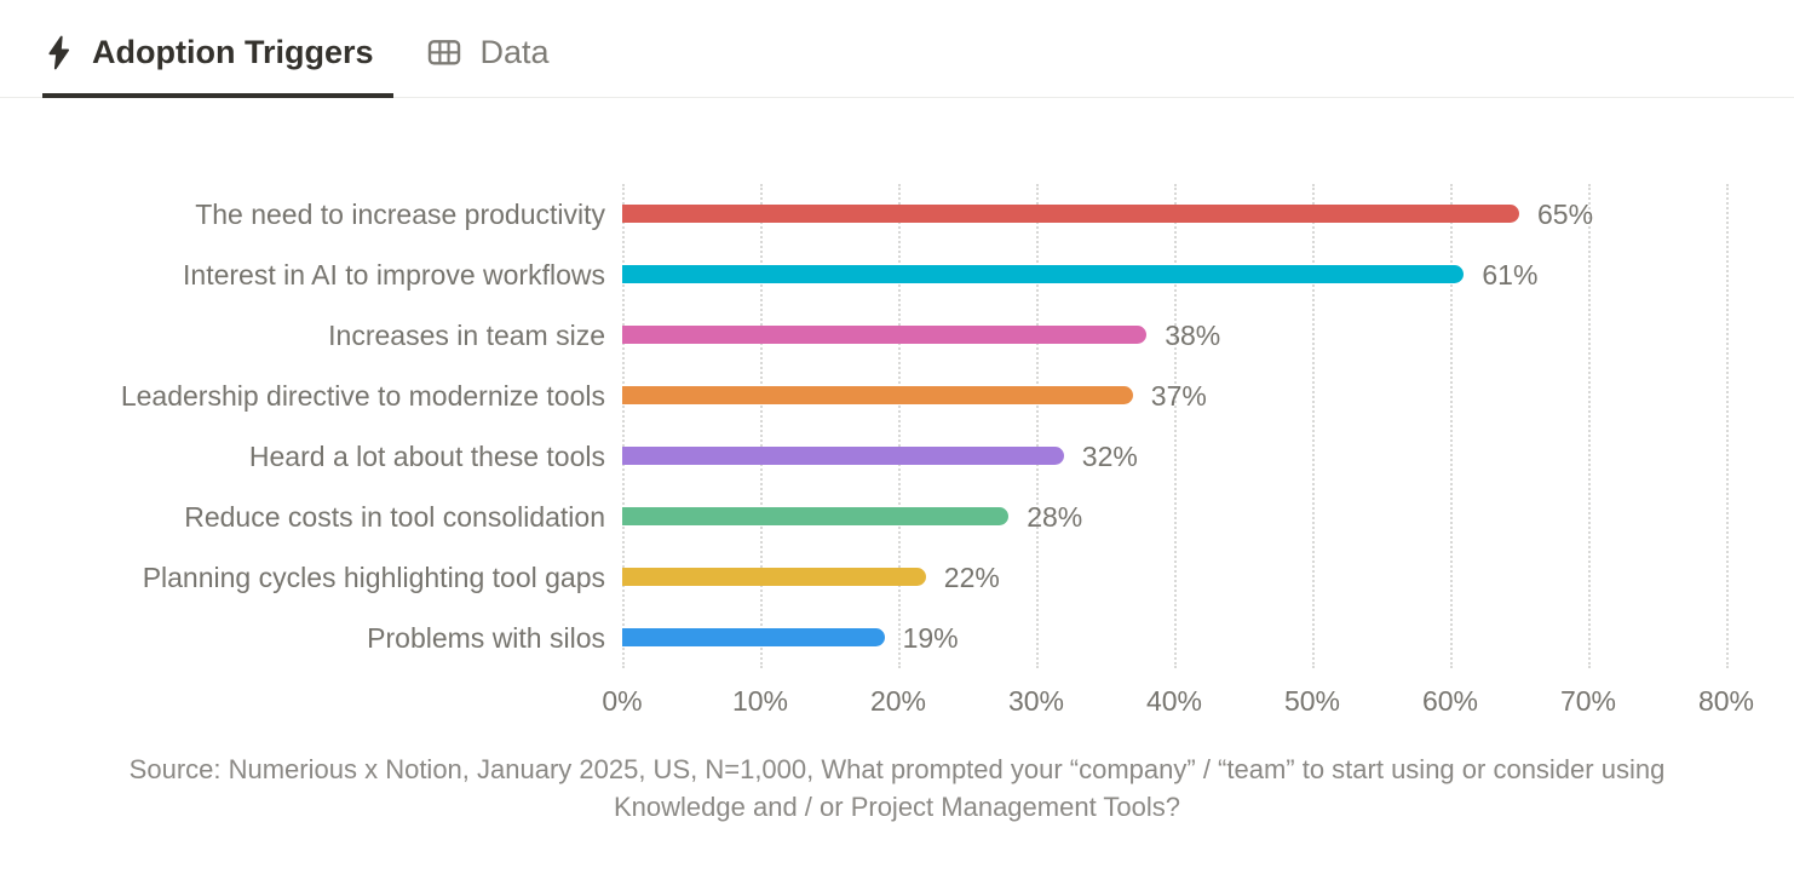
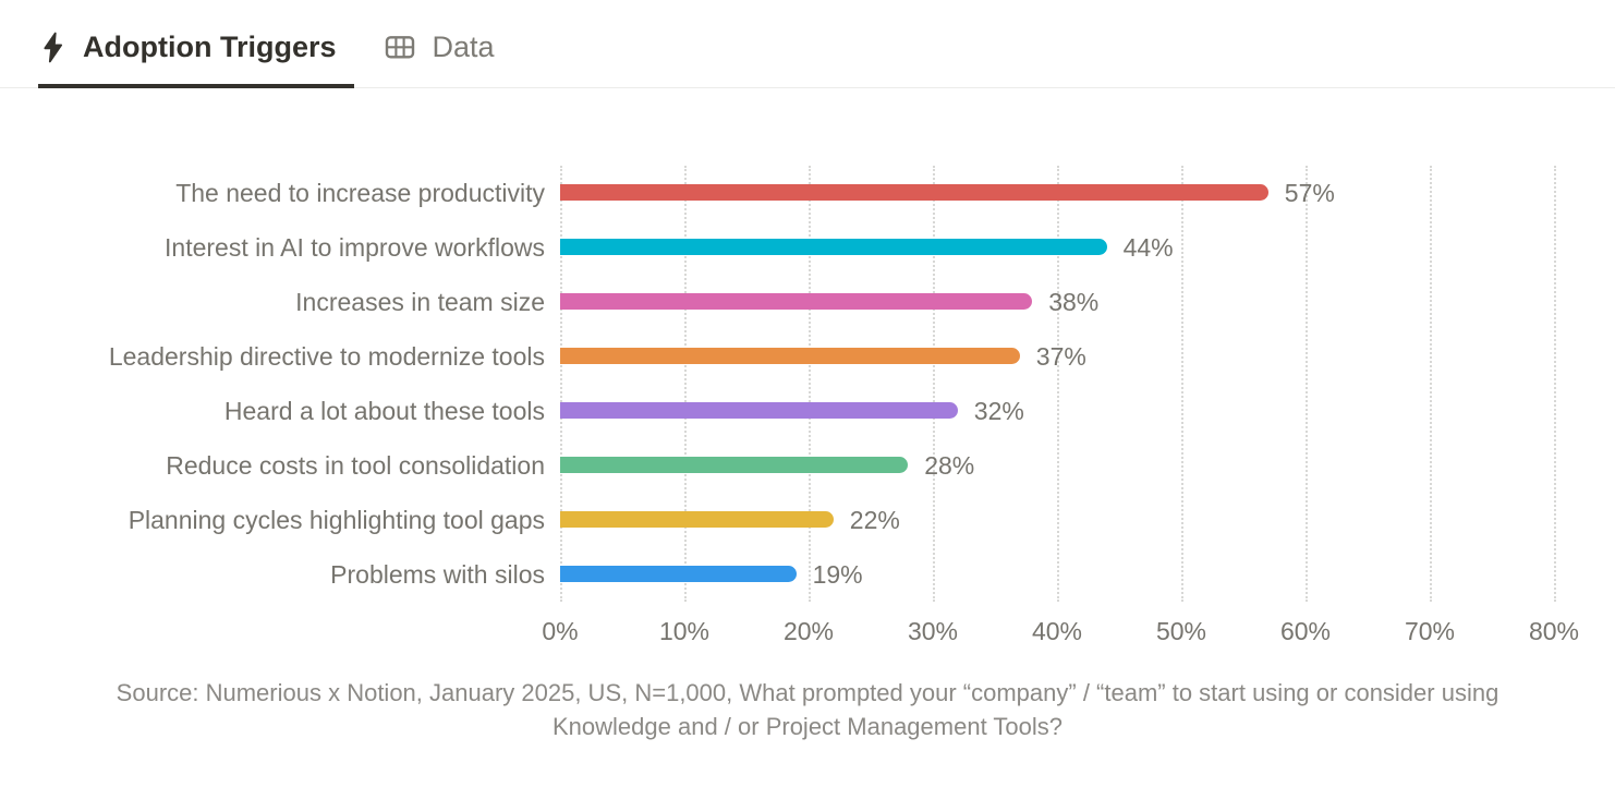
The need to increase productivity: 65% -> 57%
Interest in AI to improve workflows: 61% -> 44%
